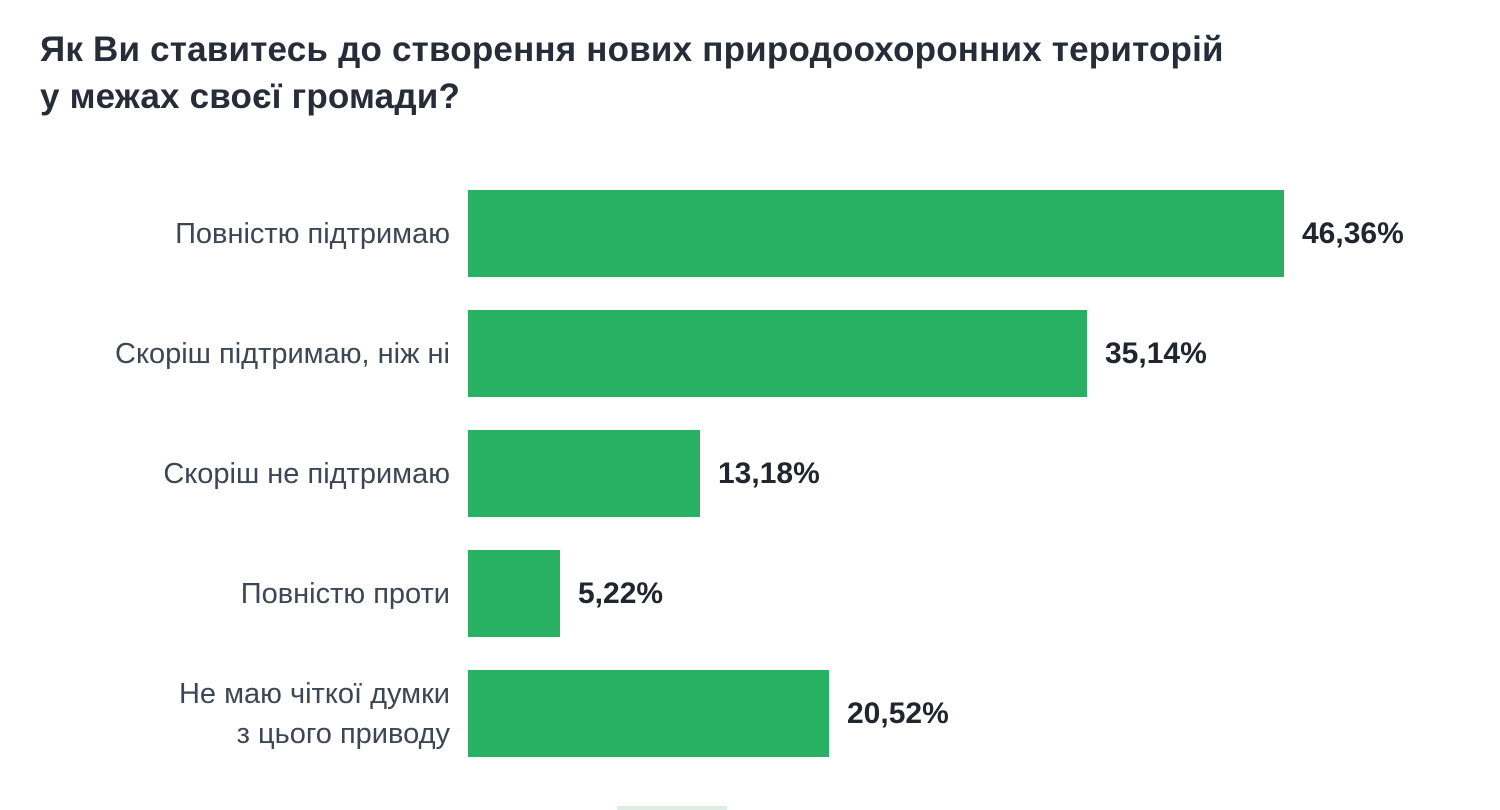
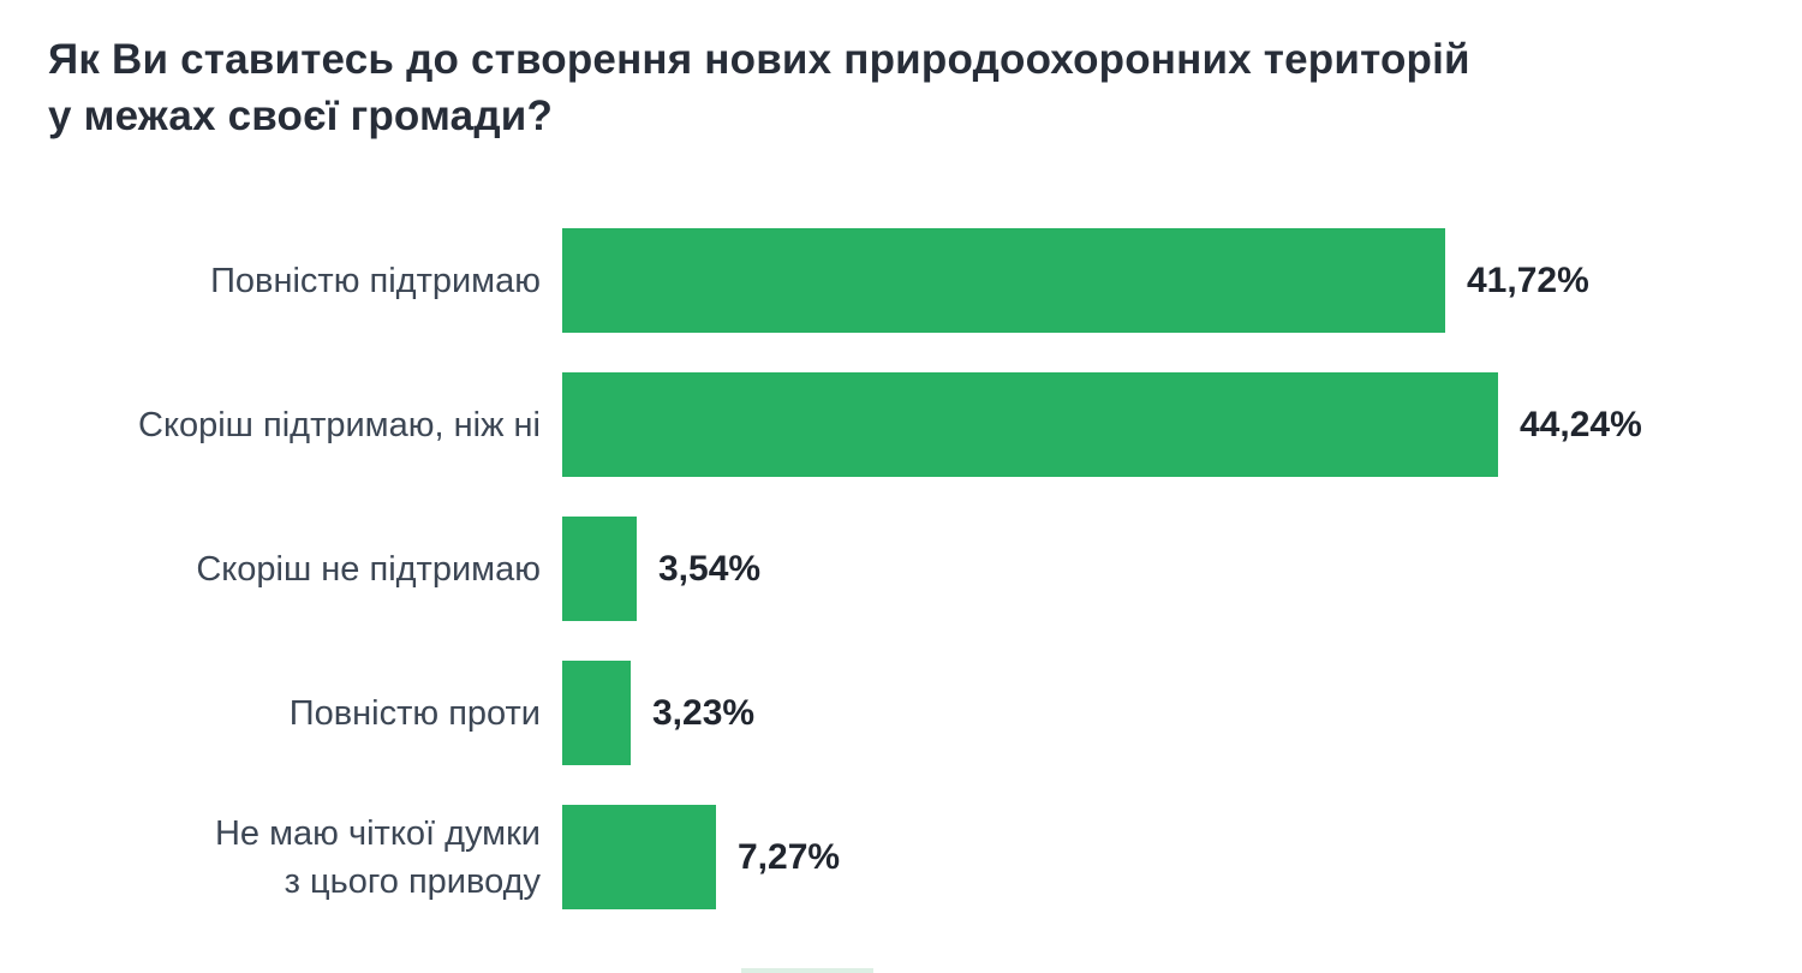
Повністю підтримаю: 46,36% -> 41,72%
Скоріш підтримаю, ніж ні: 35,14% -> 44,24%
Скоріш не підтримаю: 13,18% -> 3,54%
Повністю проти: 5,22% -> 3,23%
Не маю чіткої думки з цього приводу: 20,52% -> 7,27%
